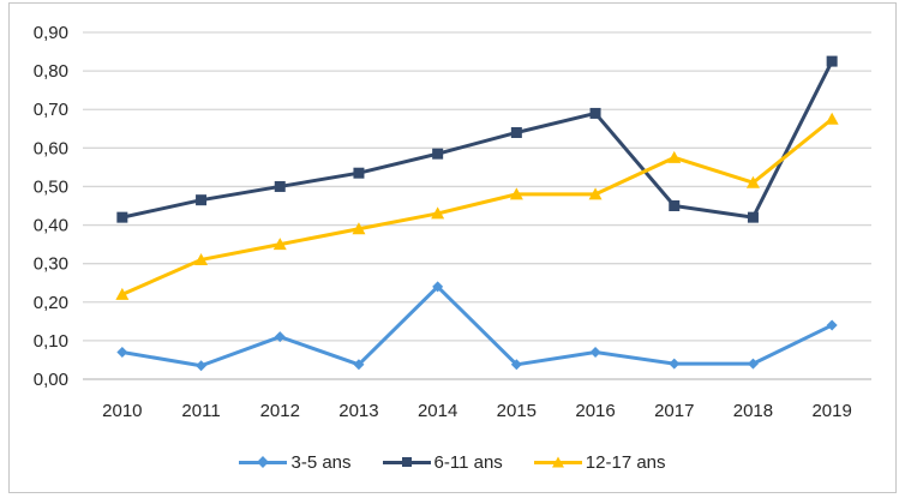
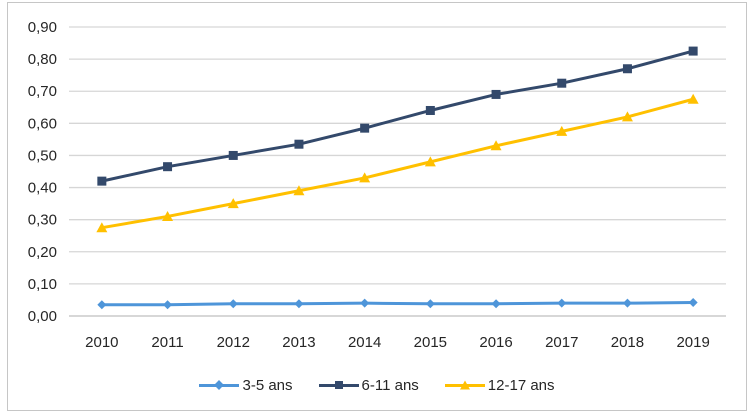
3-5 ans/2010: 0,07 -> 0,04
12-17 ans/2010: 0,22 -> 0,28
3-5 ans/2012: 0,11 -> 0,04
3-5 ans/2014: 0,24 -> 0,04
3-5 ans/2016: 0,07 -> 0,04
12-17 ans/2016: 0,48 -> 0,53
6-11 ans/2017: 0,45 -> 0,72
6-11 ans/2018: 0,42 -> 0,77
12-17 ans/2018: 0,51 -> 0,62
3-5 ans/2019: 0,14 -> 0,04
